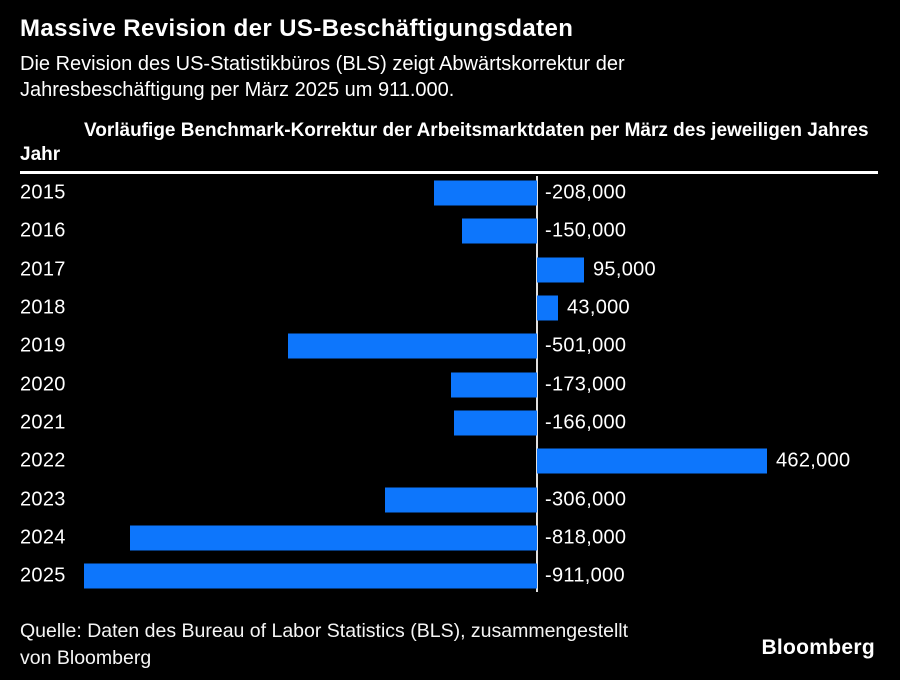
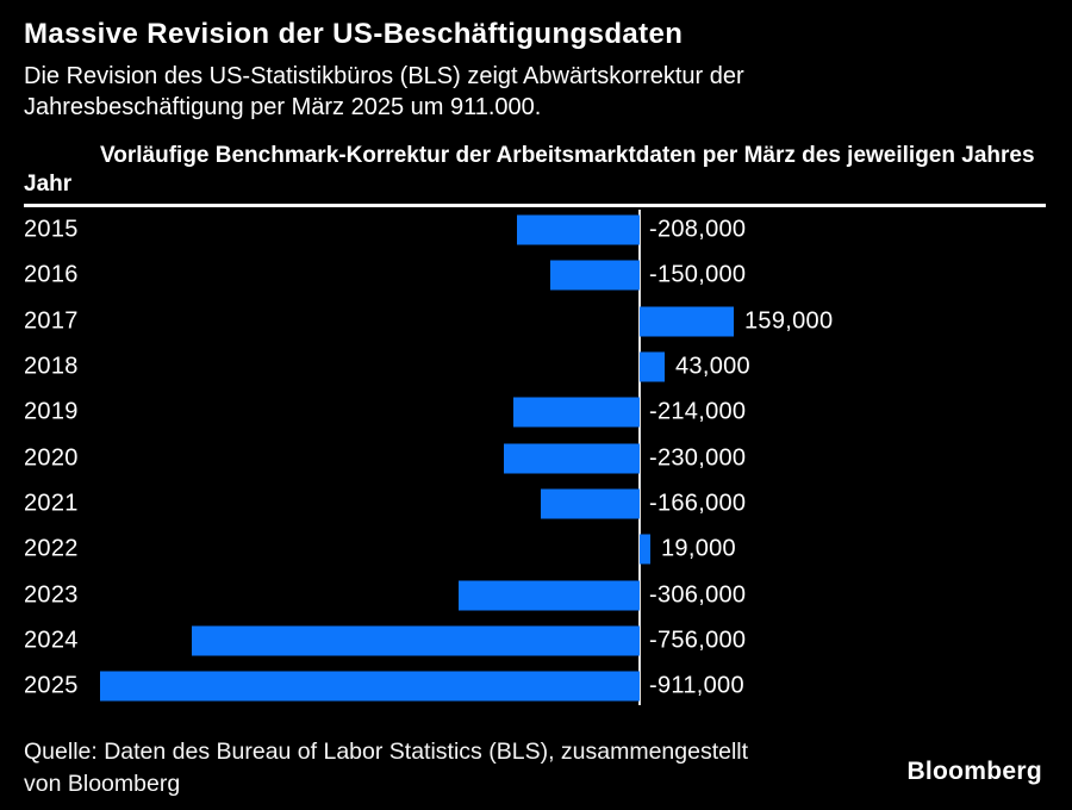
2017: 95,000 -> 159,000
2019: -501,000 -> -214,000
2020: -173,000 -> -230,000
2022: 462,000 -> 19,000
2024: -818,000 -> -756,000
